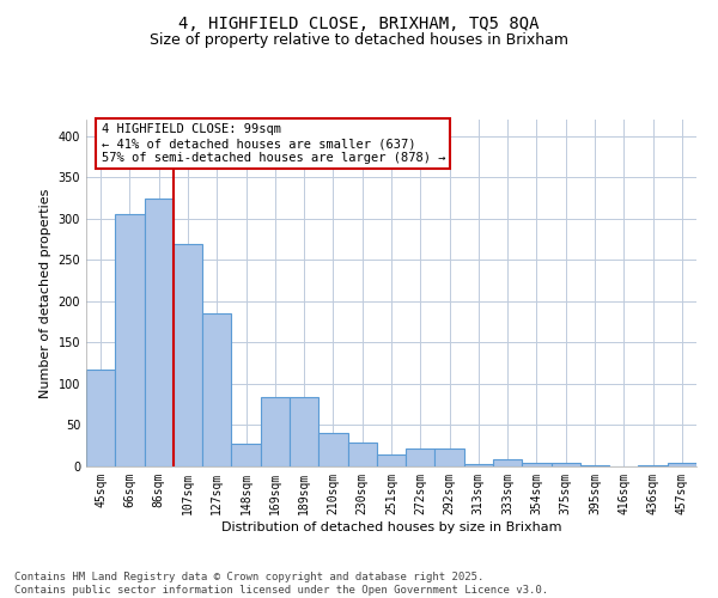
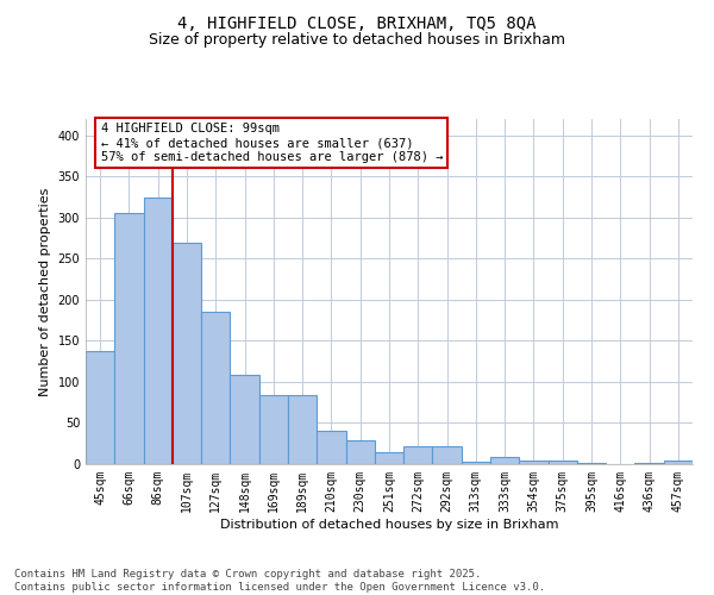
45sqm: 118 -> 137
148sqm: 28 -> 109
